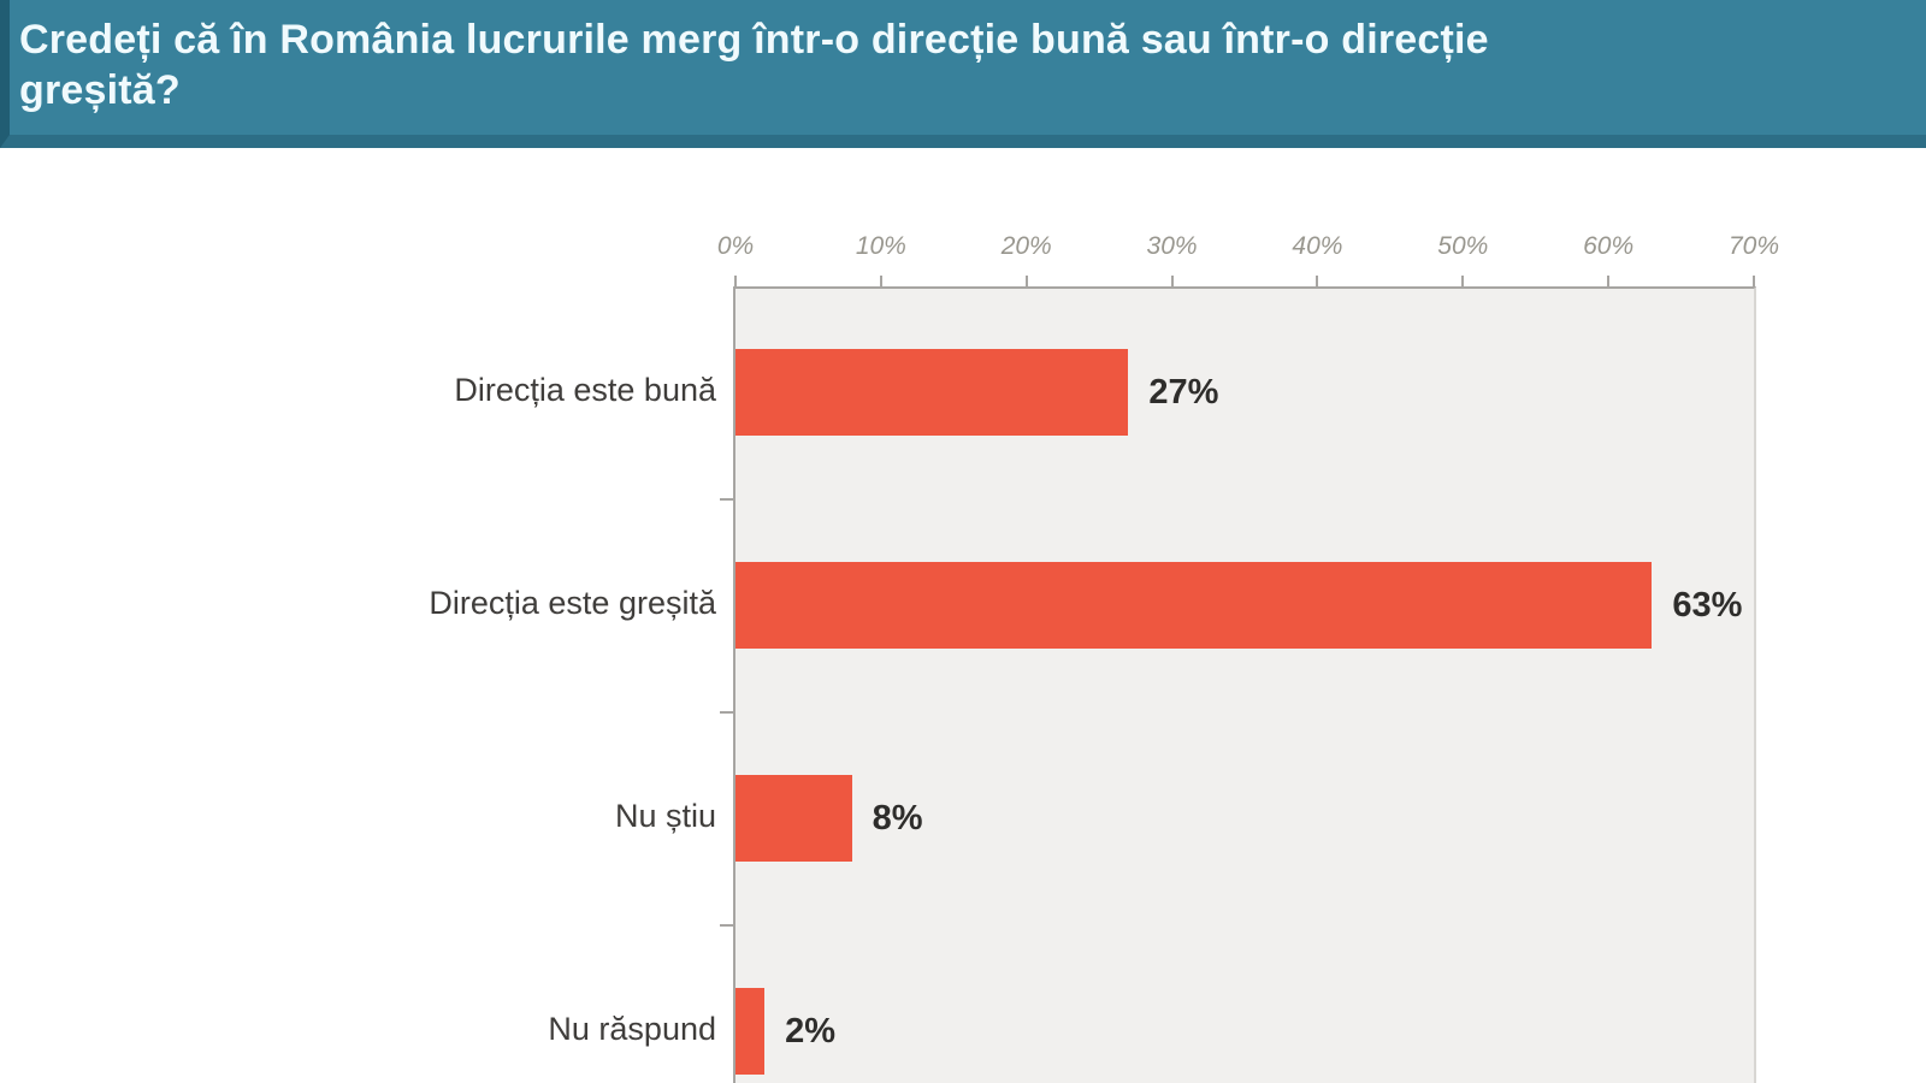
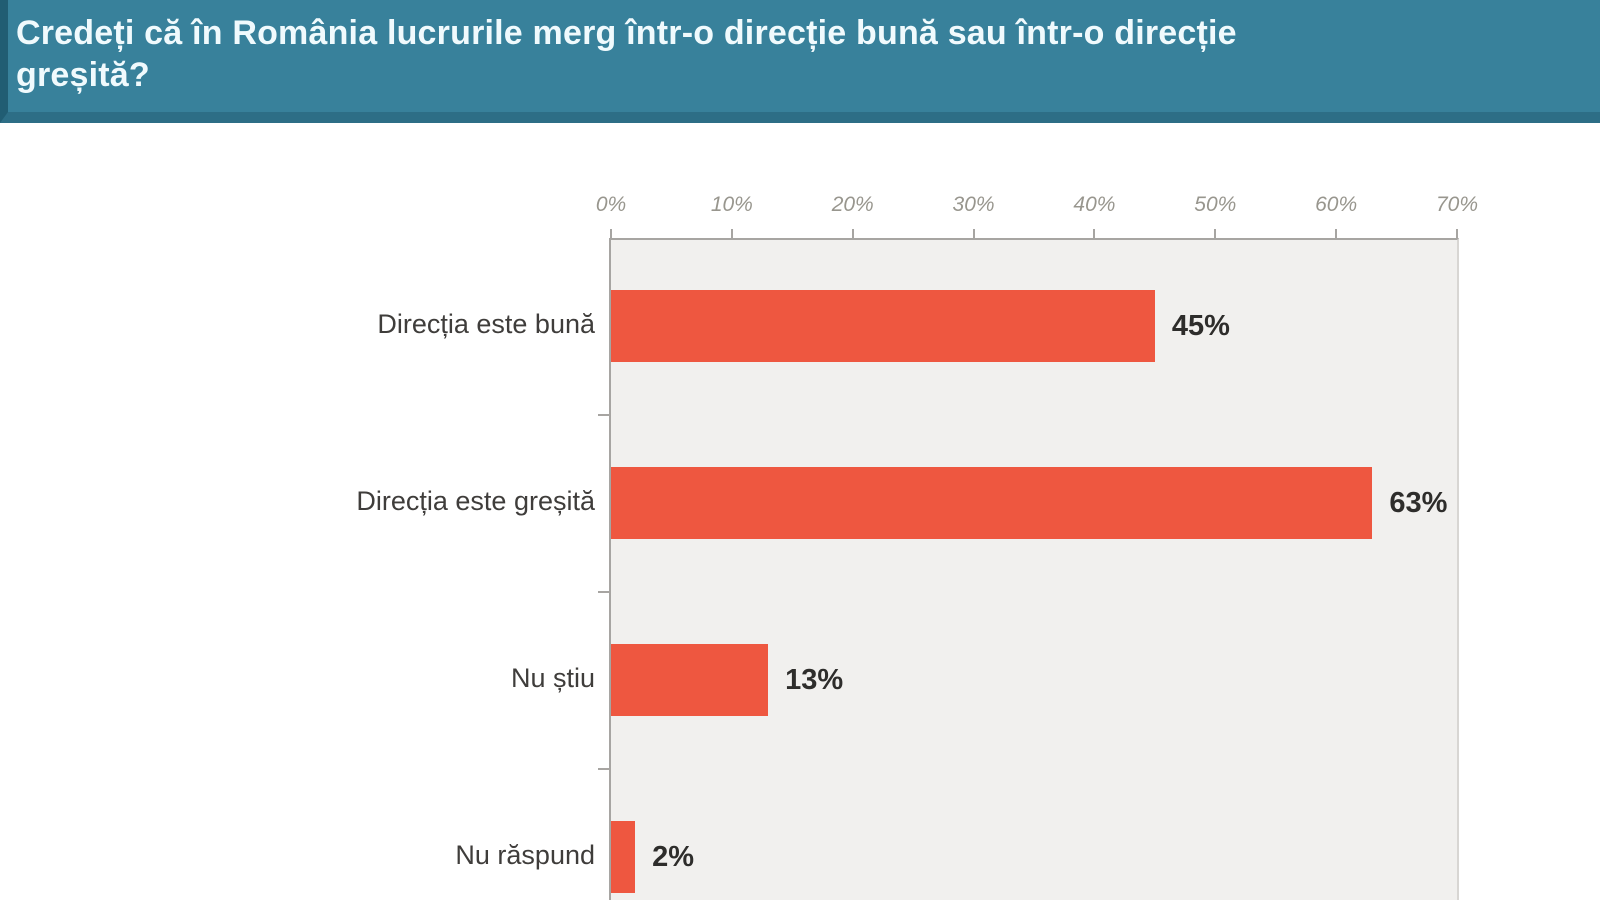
Direcția este bună: 27% -> 45%
Nu știu: 8% -> 13%
